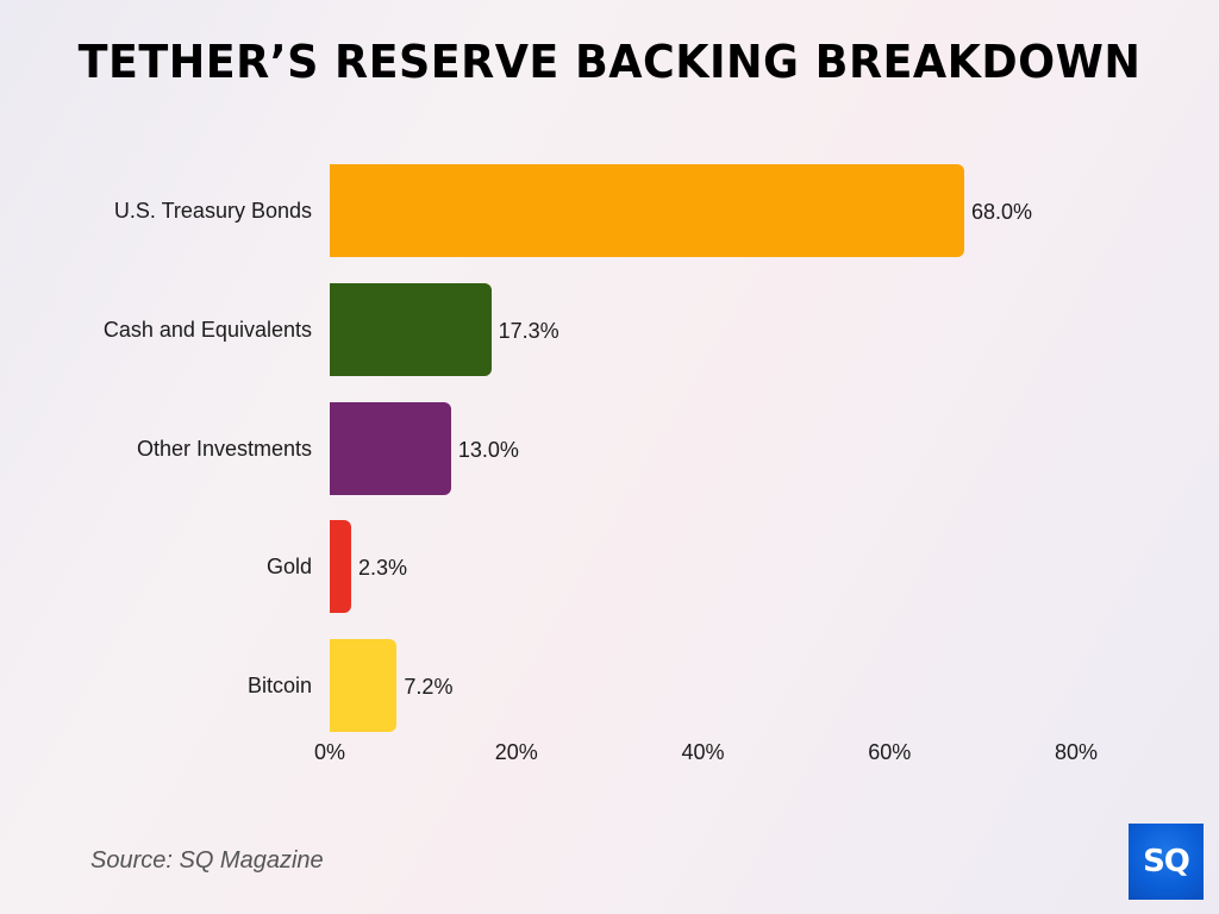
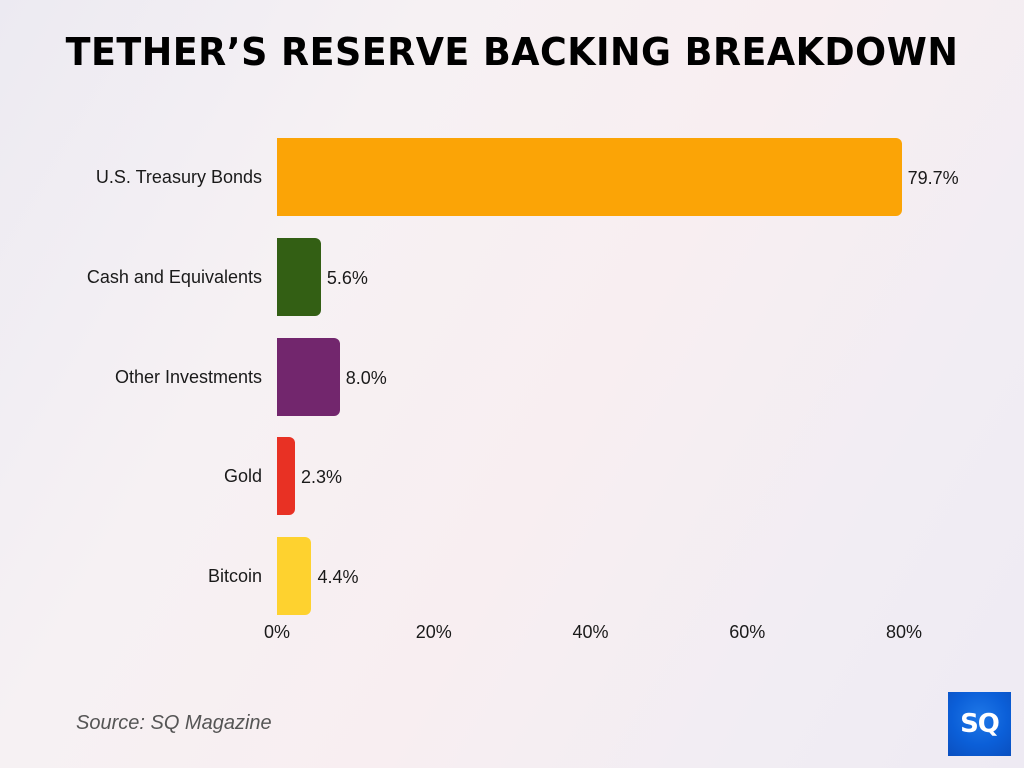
U.S. Treasury Bonds: 68.0% -> 79.7%
Cash and Equivalents: 17.3% -> 5.6%
Other Investments: 13.0% -> 8.0%
Bitcoin: 7.2% -> 4.4%
